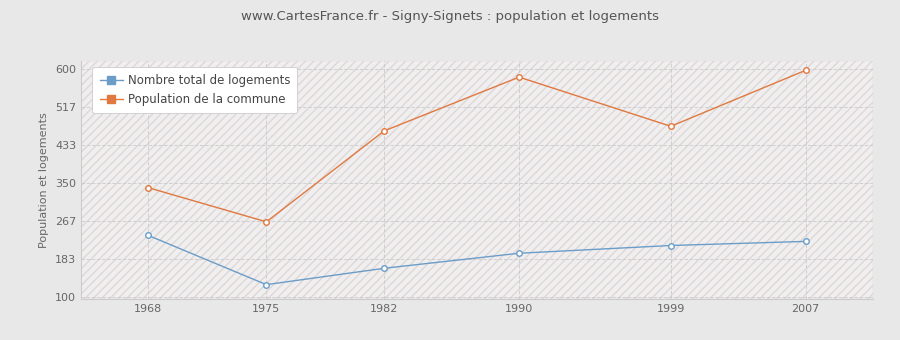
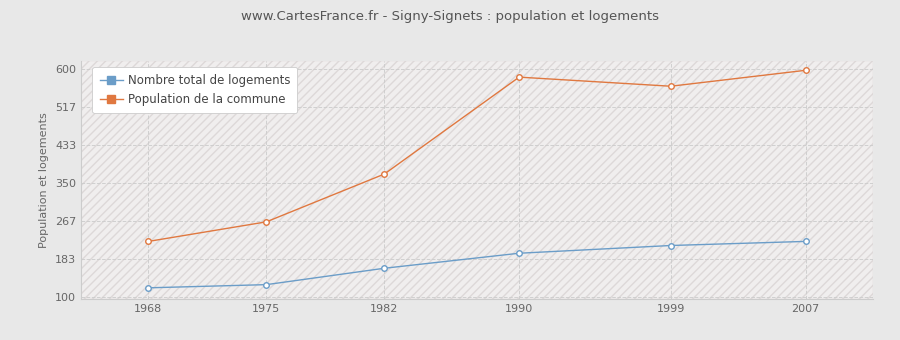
Nombre total de logements/1968: 235 -> 120
Population de la commune/1968: 340 -> 222
Population de la commune/1982: 465 -> 370
Population de la commune/1999: 475 -> 563
